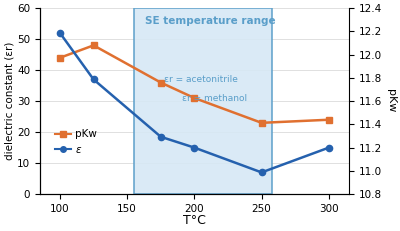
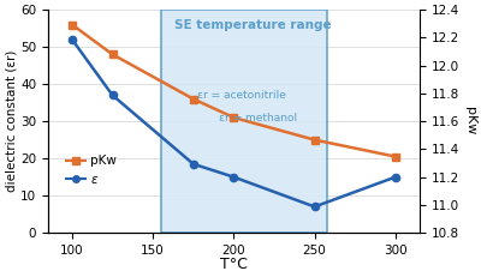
pKw/100: 44.0 -> 56.0
pKw/250: 23.0 -> 25.0
pKw/300: 24.0 -> 20.5
